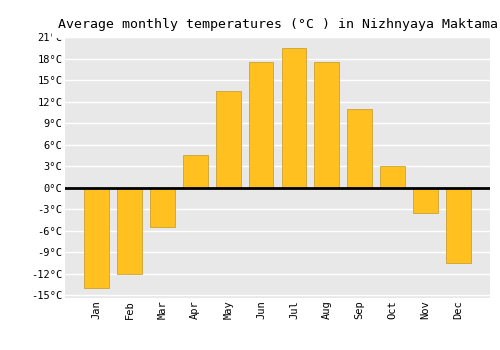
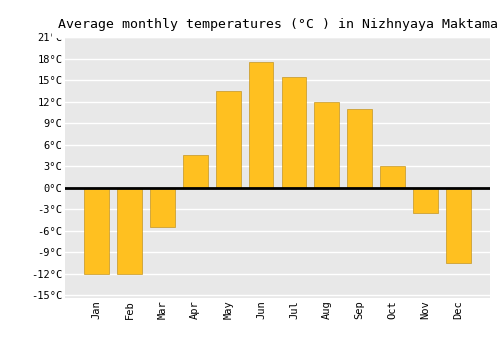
Jan: -14.0°C -> -12.0°C
Jul: 19.5°C -> 15.4°C
Aug: 17.5°C -> 12.0°C
